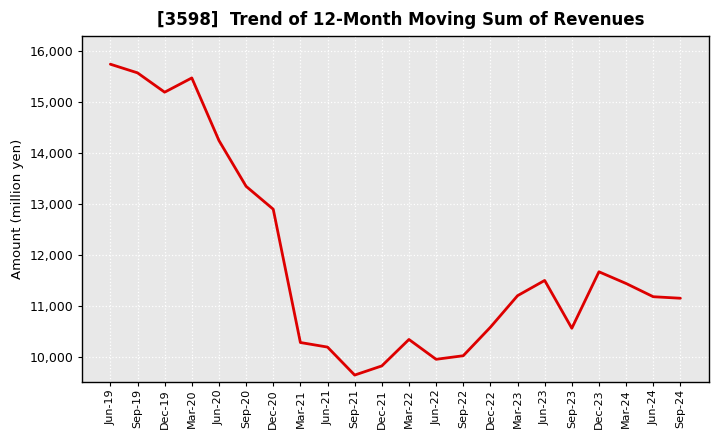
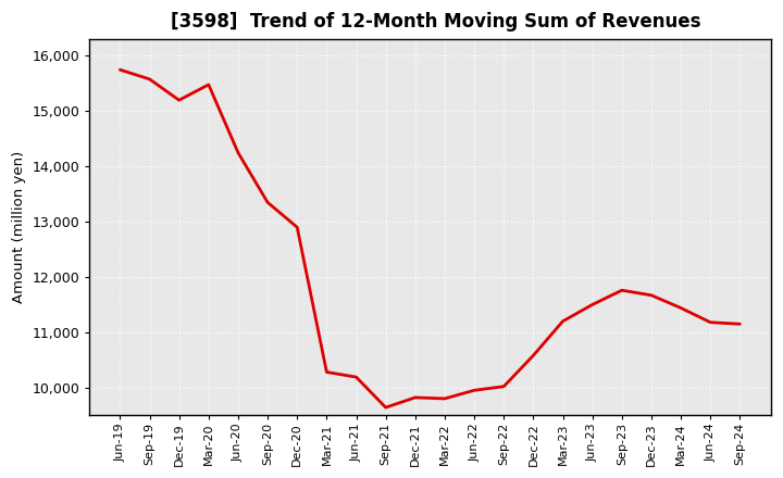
Mar-22: 10,340 -> 9,800
Sep-23: 10,560 -> 11,760
